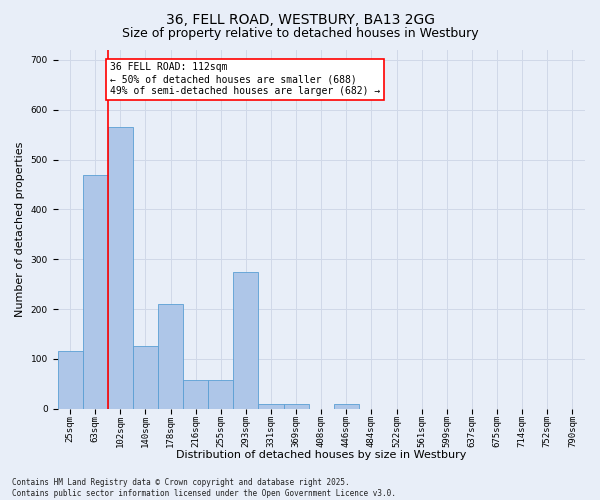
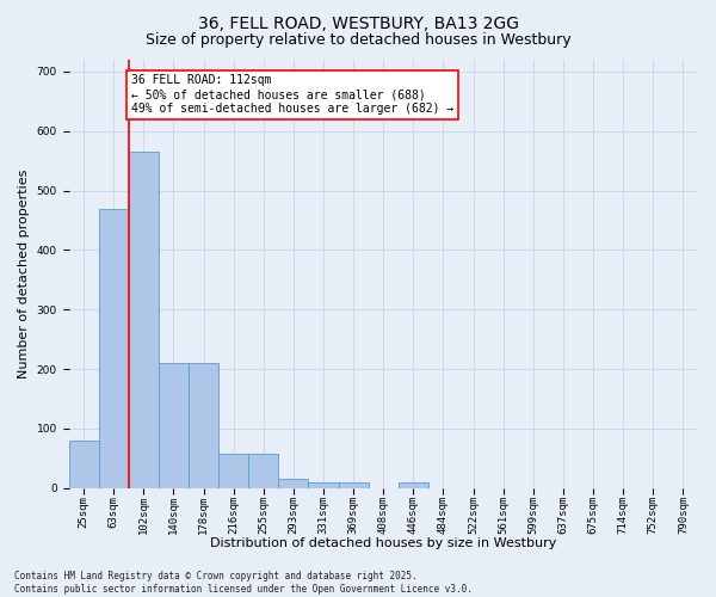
25sqm: 115 -> 80
140sqm: 125 -> 210
293sqm: 275 -> 15
